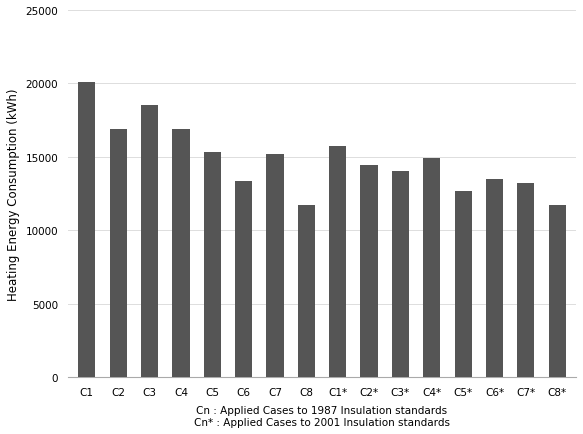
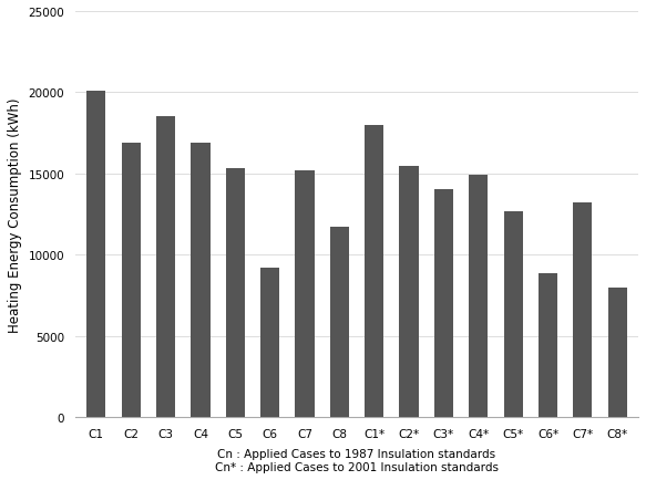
C6: 13400 -> 9200
C1*: 15800 -> 18000
C2*: 14400 -> 15500
C6*: 13500 -> 8900
C8*: 11800 -> 8000
